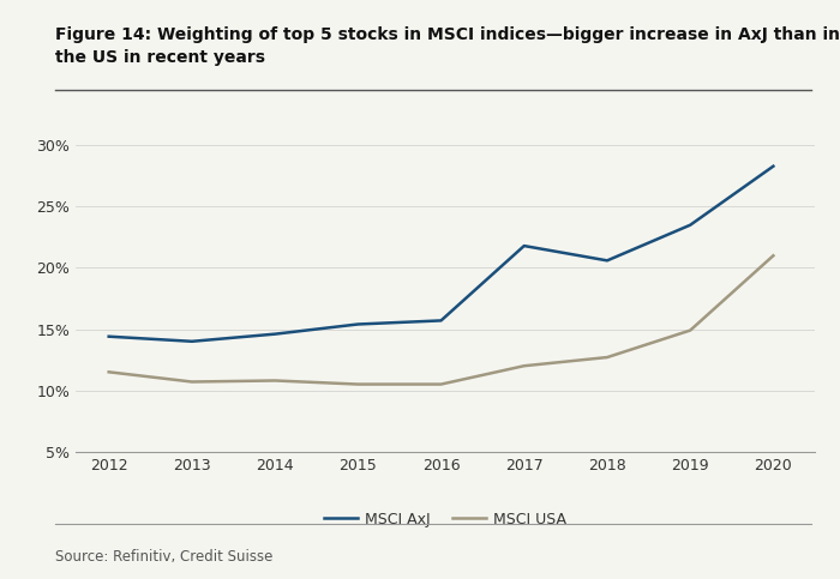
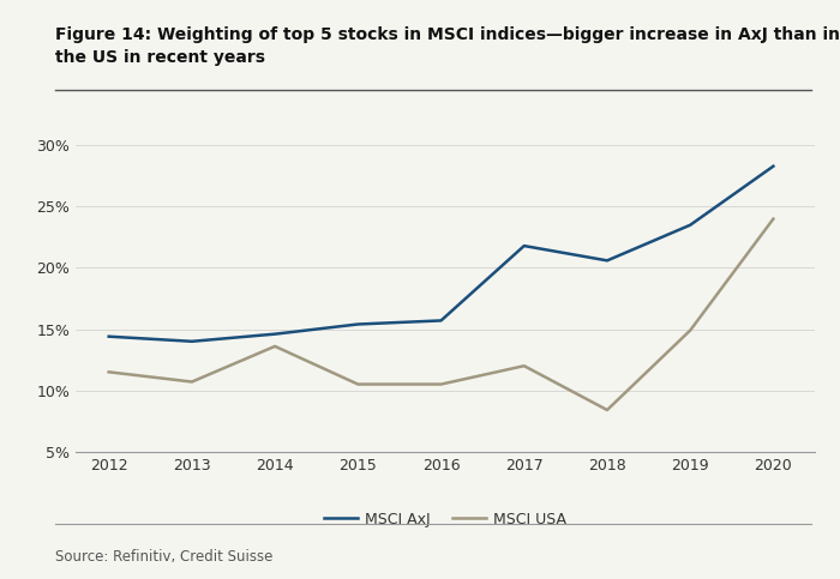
MSCI USA/2014: 10.8% -> 13.6%
MSCI USA/2018: 12.7% -> 8.4%
MSCI USA/2020: 21.0% -> 24.0%
